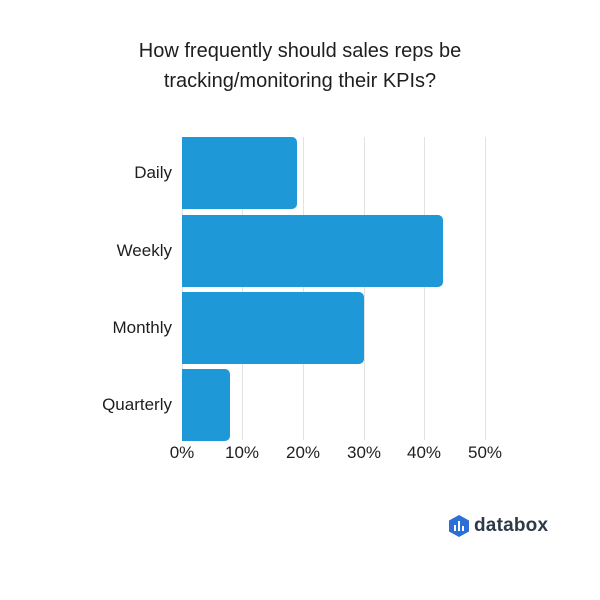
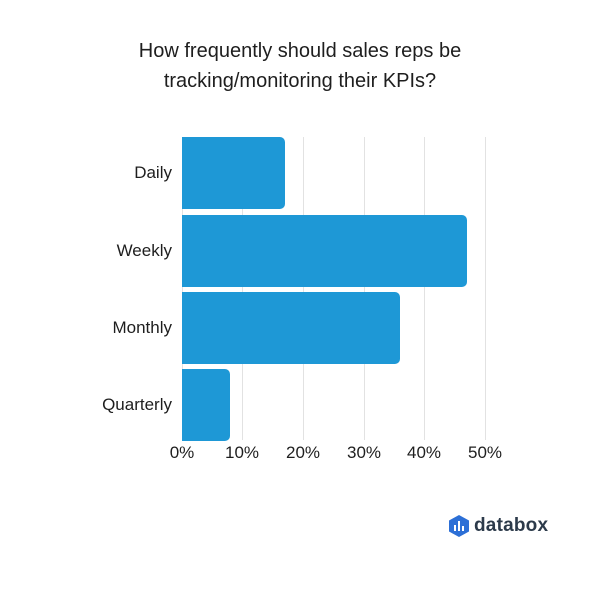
Daily: 19% -> 17%
Weekly: 43% -> 47%
Monthly: 30% -> 36%
